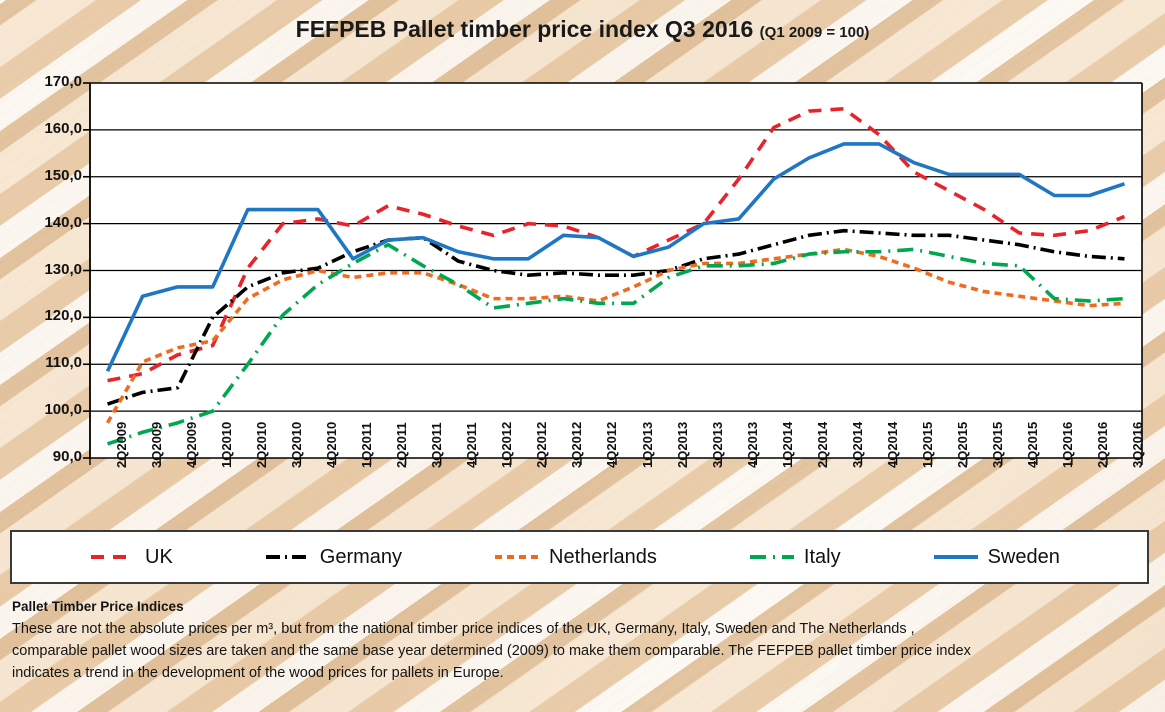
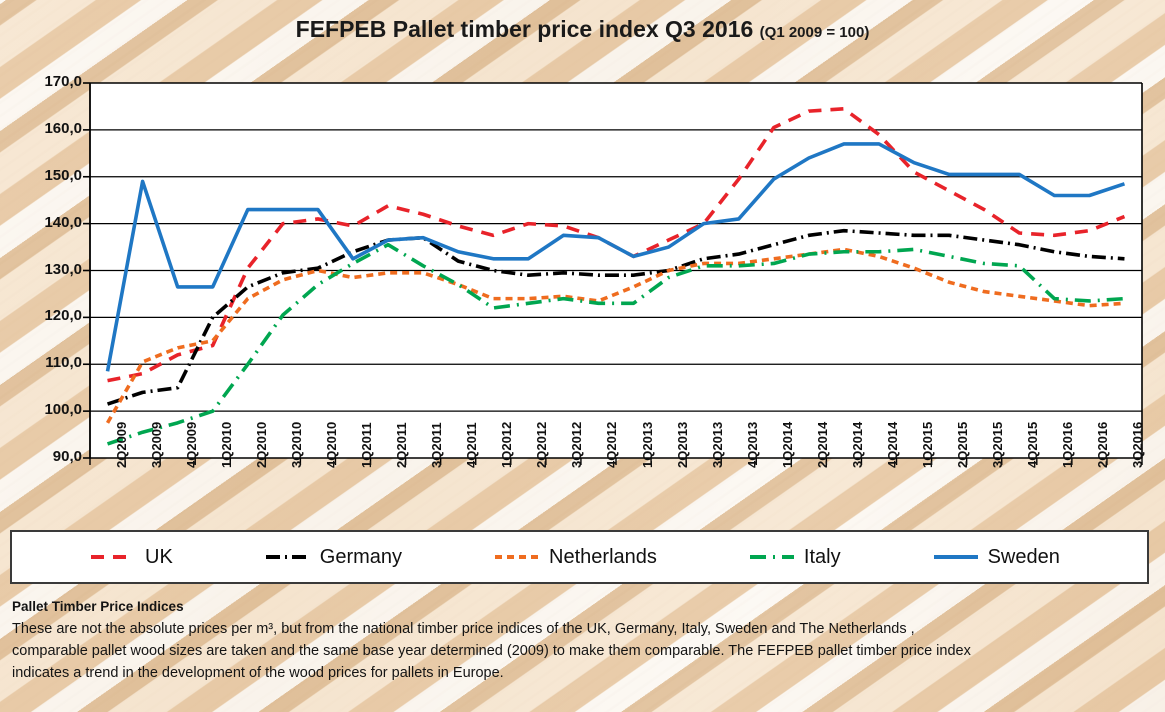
Sweden/3Q2009: 124 -> 149
